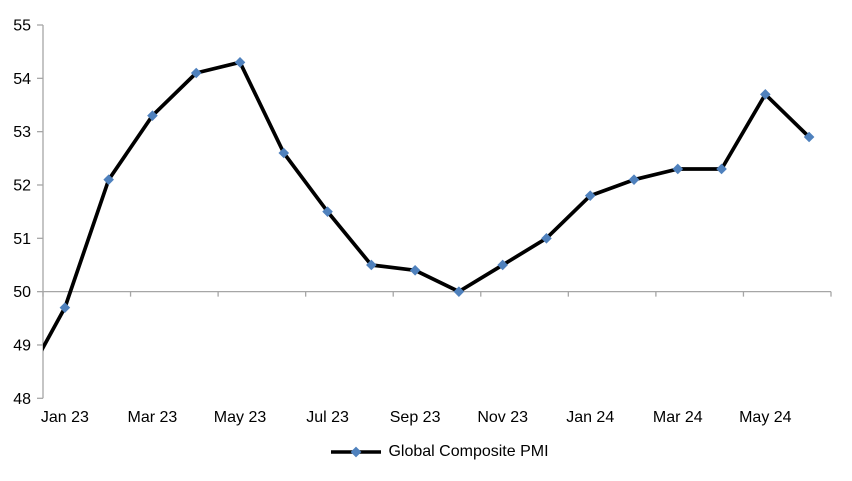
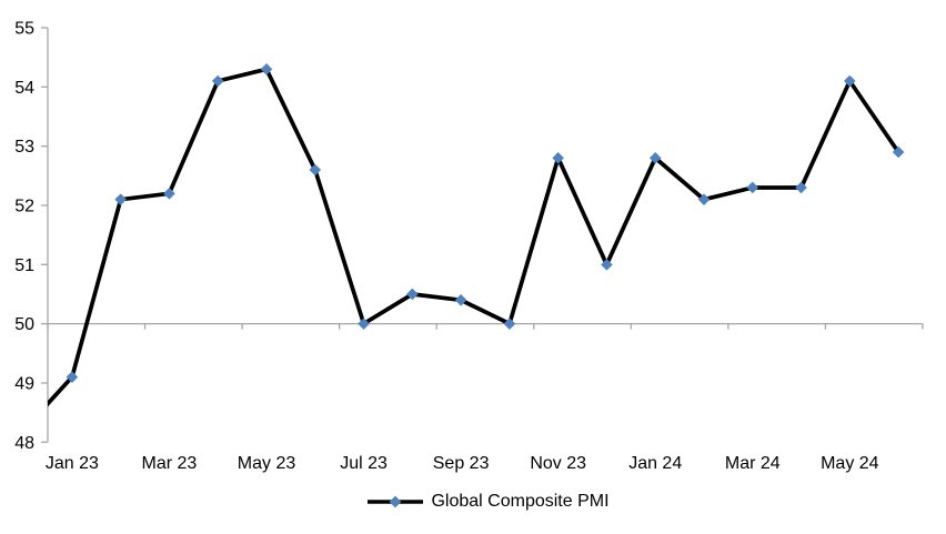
Jan 23: 49.7 -> 49.1
Mar 23: 53.3 -> 52.2
Jul 23: 51.5 -> 50.0
Nov 23: 50.5 -> 52.8
Jan 24: 51.8 -> 52.8
May 24: 53.7 -> 54.1
